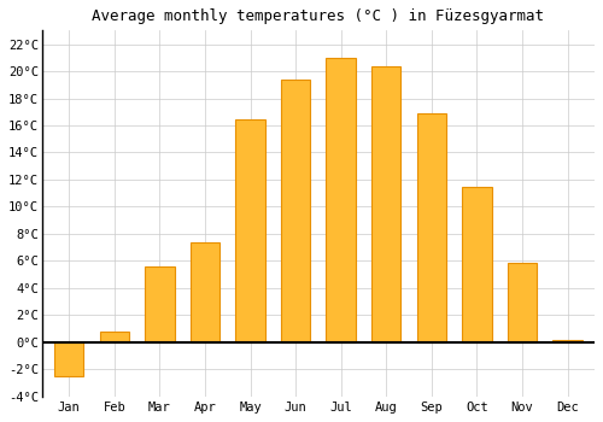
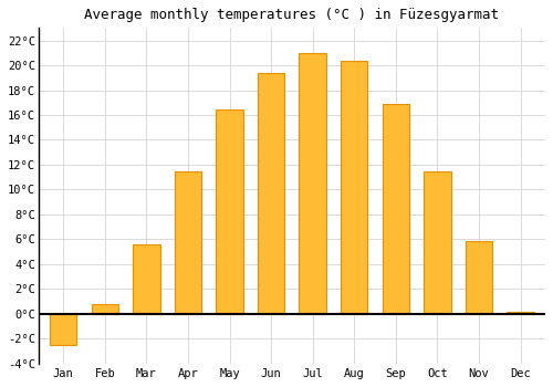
Apr: 7.4°C -> 11.5°C
